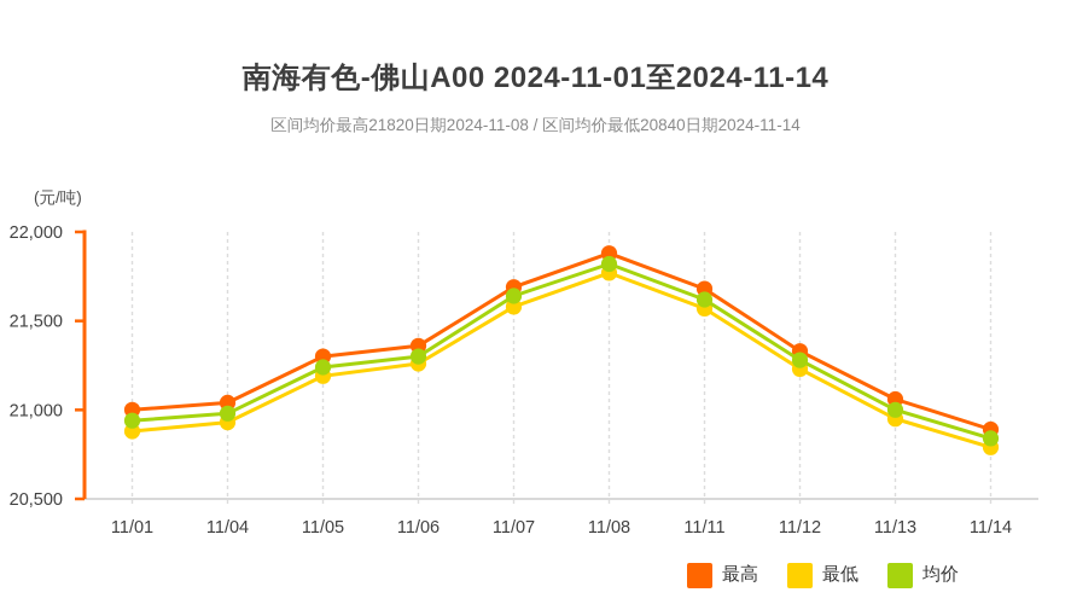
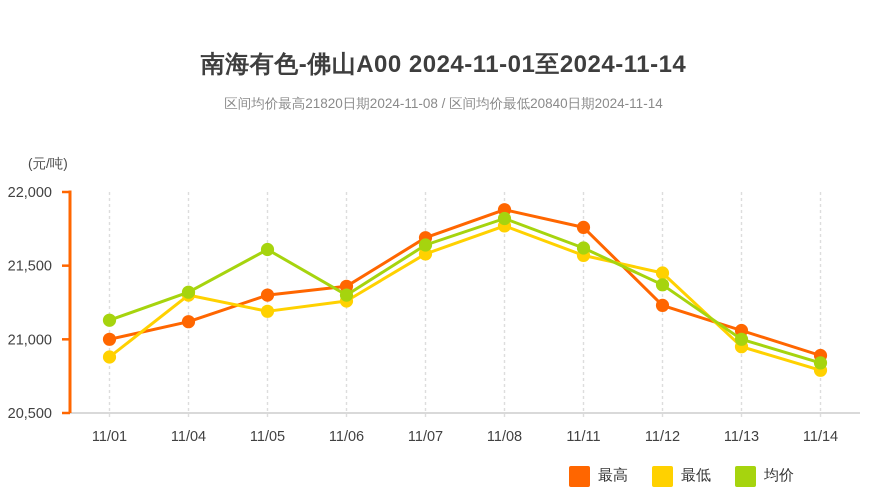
均价/11/01: 20940 -> 21130
最高/11/04: 21040 -> 21120
最低/11/04: 20930 -> 21300
均价/11/04: 20980 -> 21320
均价/11/05: 21240 -> 21610
最高/11/11: 21680 -> 21760
最高/11/12: 21330 -> 21230
最低/11/12: 21230 -> 21450
均价/11/12: 21280 -> 21370
